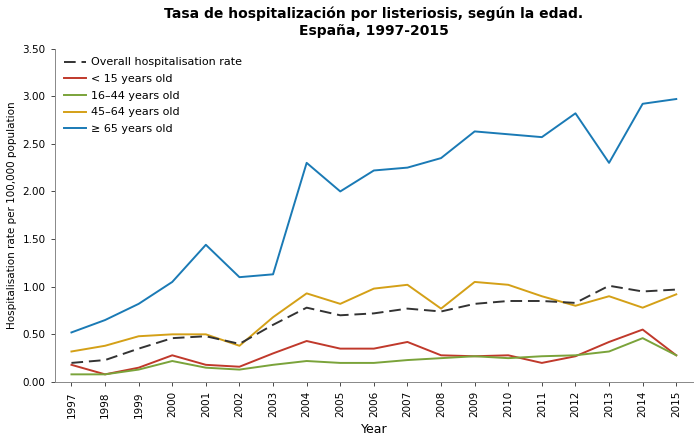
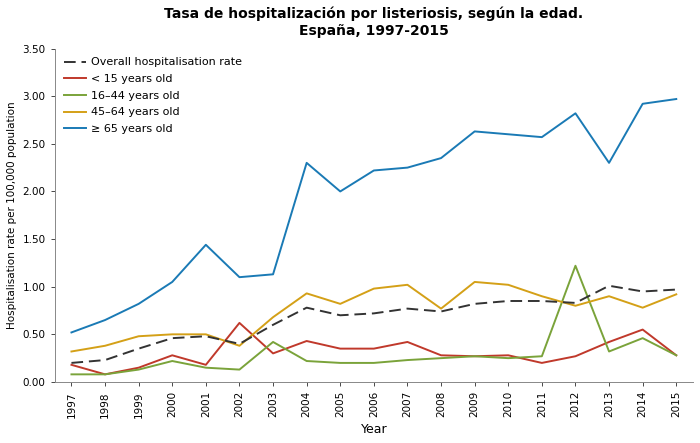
< 15 years old/2002: 0.16 -> 0.62
16–44 years old/2003: 0.18 -> 0.42
16–44 years old/2012: 0.28 -> 1.22
